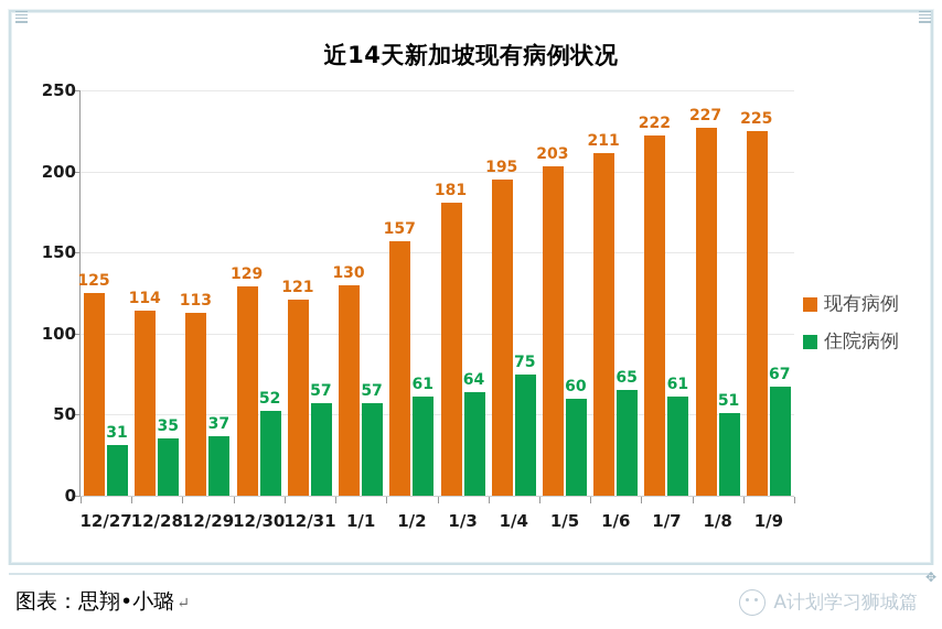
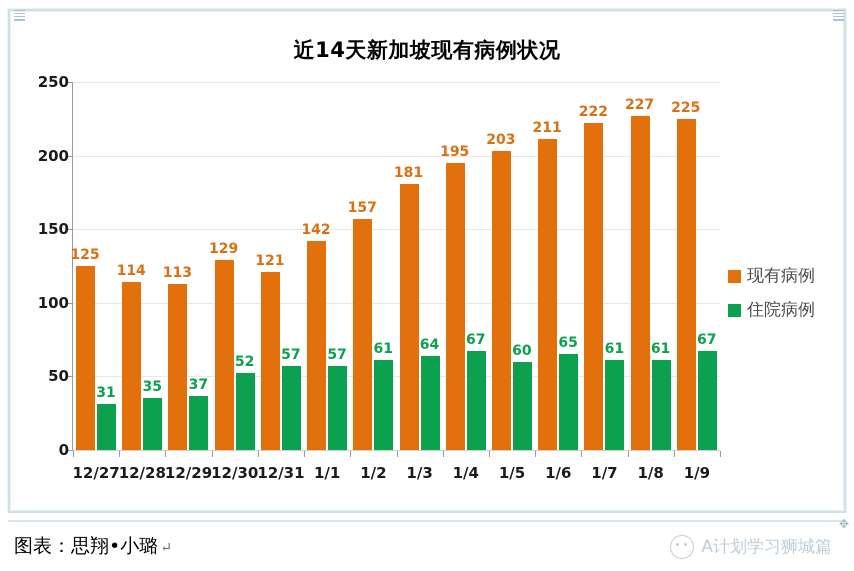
现有病例/1/1: 130 -> 142
住院病例/1/4: 75 -> 67
住院病例/1/8: 51 -> 61
